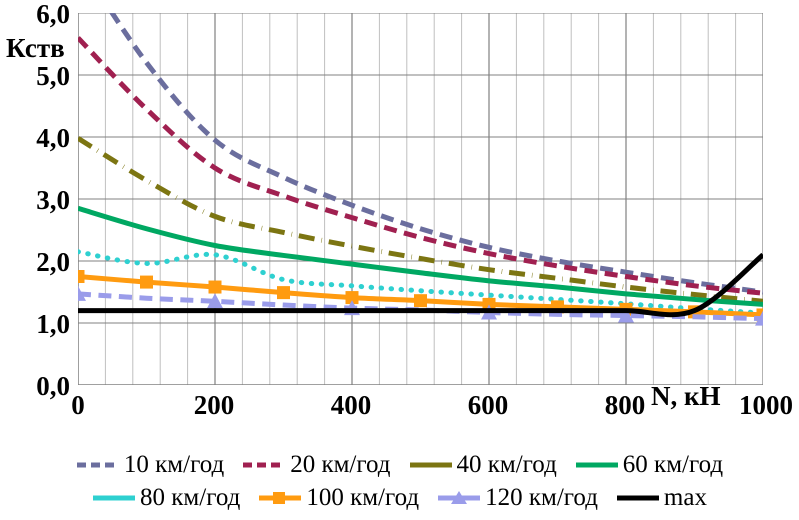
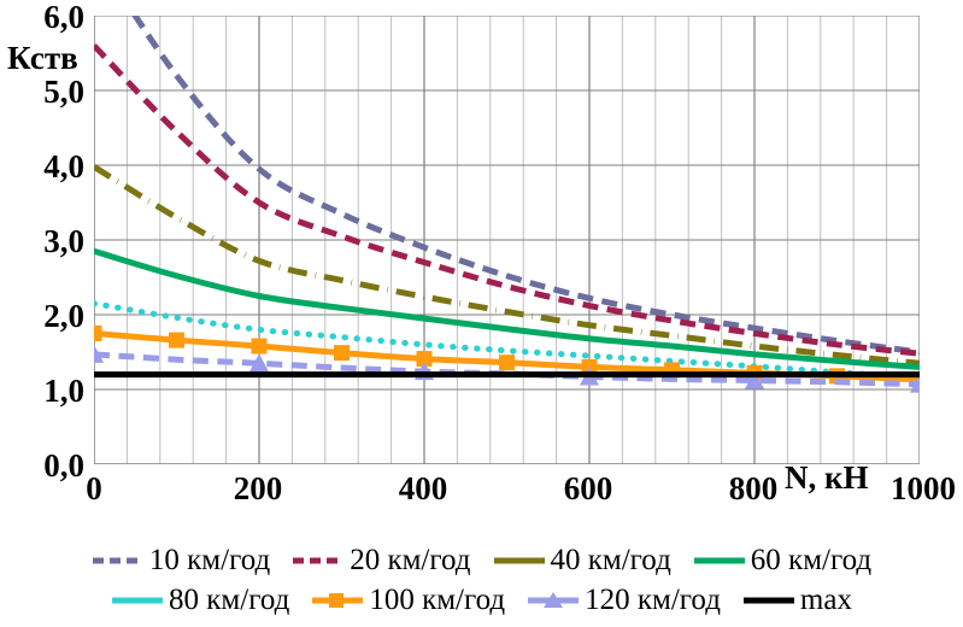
80 км/год/200: 2,1 -> 1,8
max/1000: 2,1 -> 1,2
